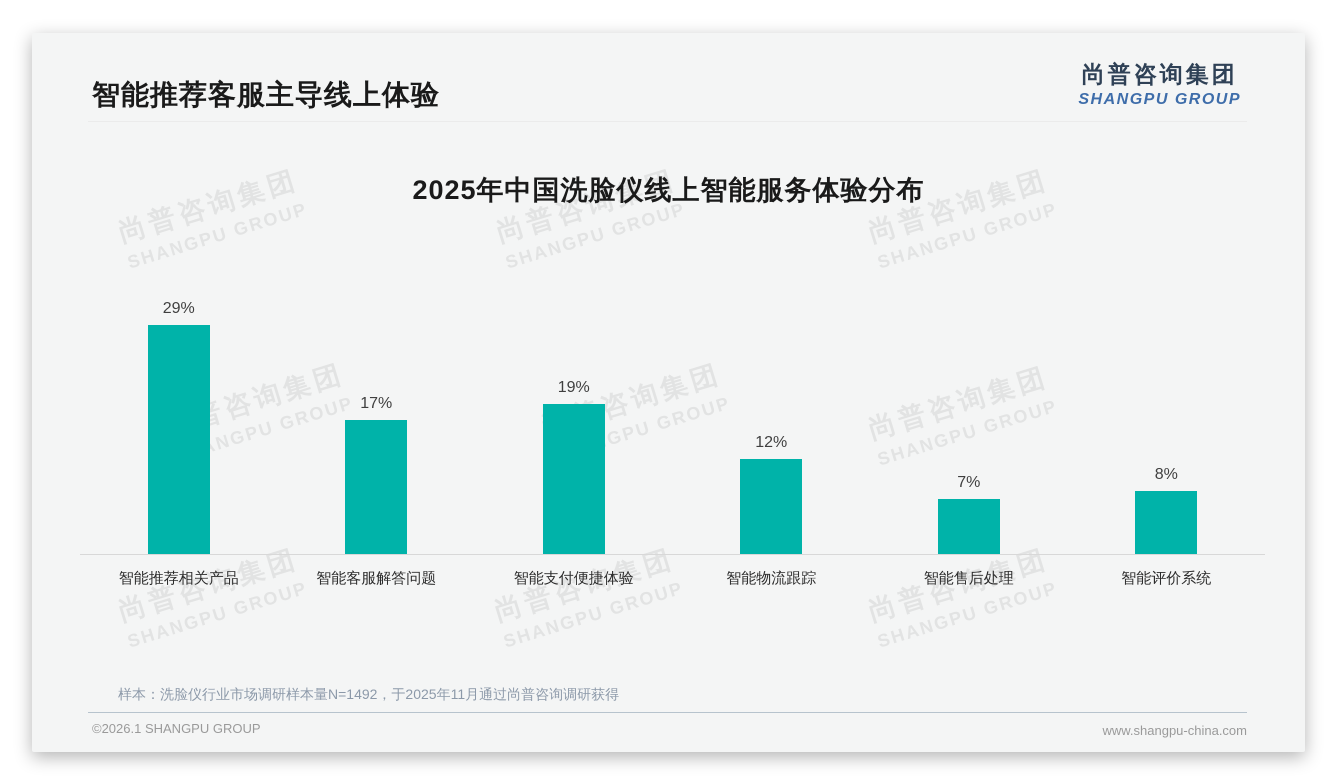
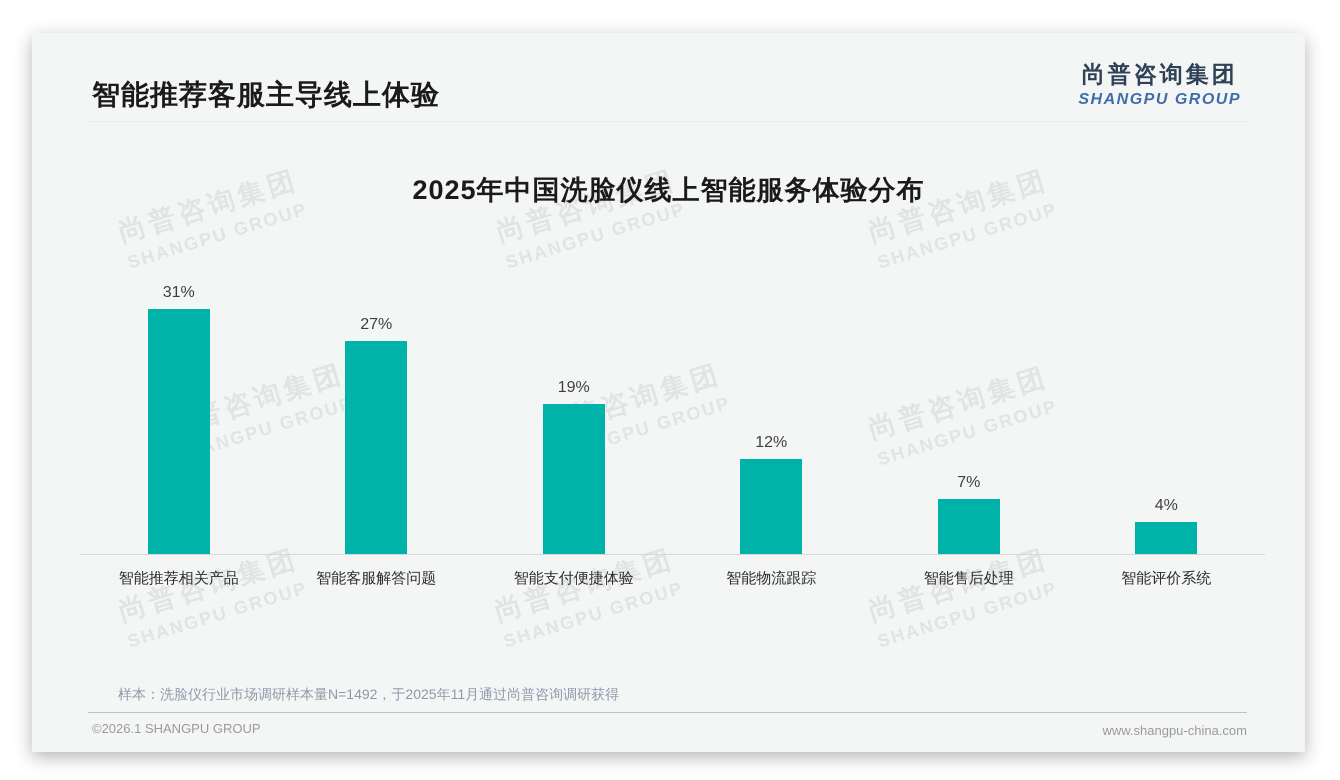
智能推荐相关产品: 29% -> 31%
智能客服解答问题: 17% -> 27%
智能评价系统: 8% -> 4%
